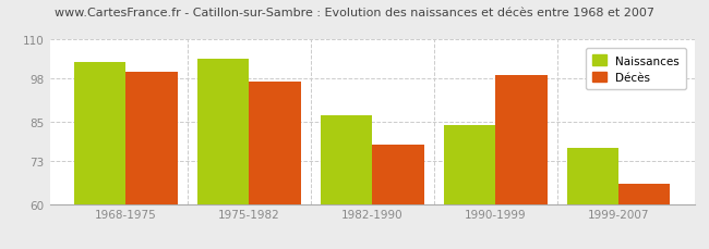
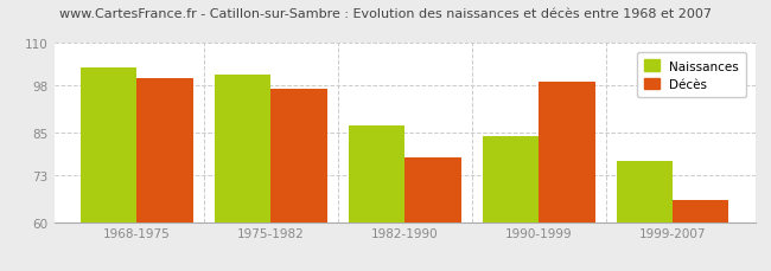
Naissances/1975-1982: 104 -> 101
